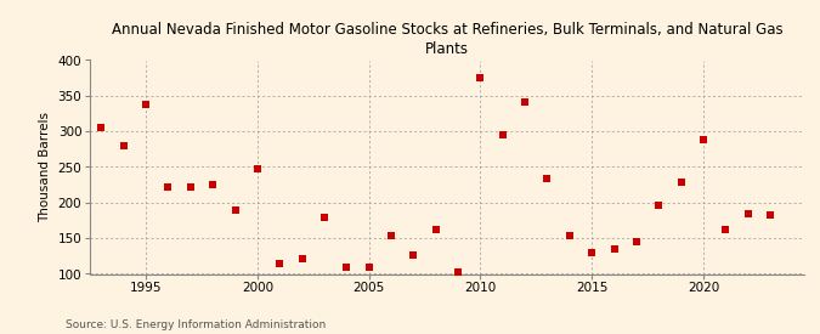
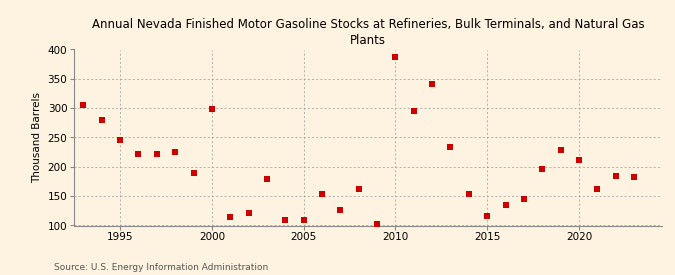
1995: 338 -> 245
2000: 248 -> 298
2010: 376 -> 388
2015: 130 -> 117
2020: 288 -> 212
